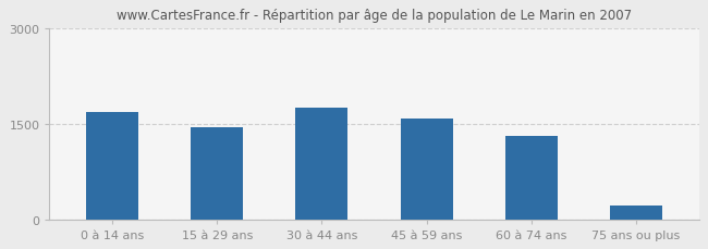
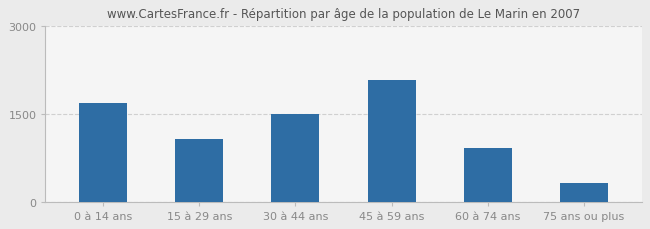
15 à 29 ans: 1450 -> 1060
30 à 44 ans: 1750 -> 1500
45 à 59 ans: 1580 -> 2080
60 à 74 ans: 1310 -> 920
75 ans ou plus: 210 -> 320
